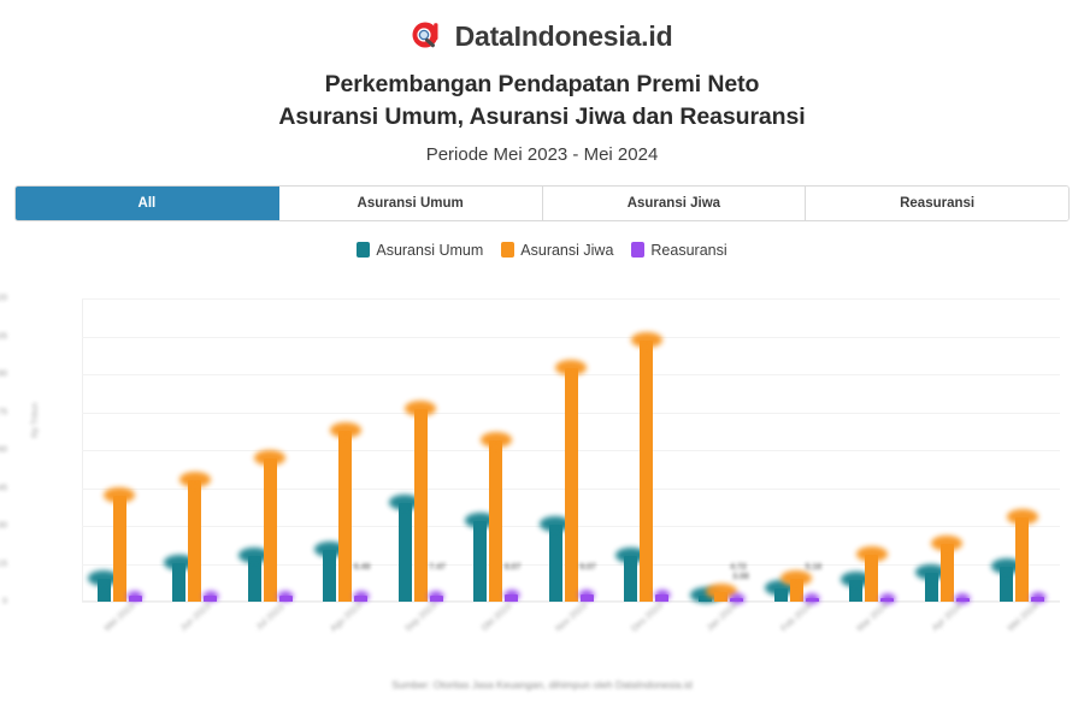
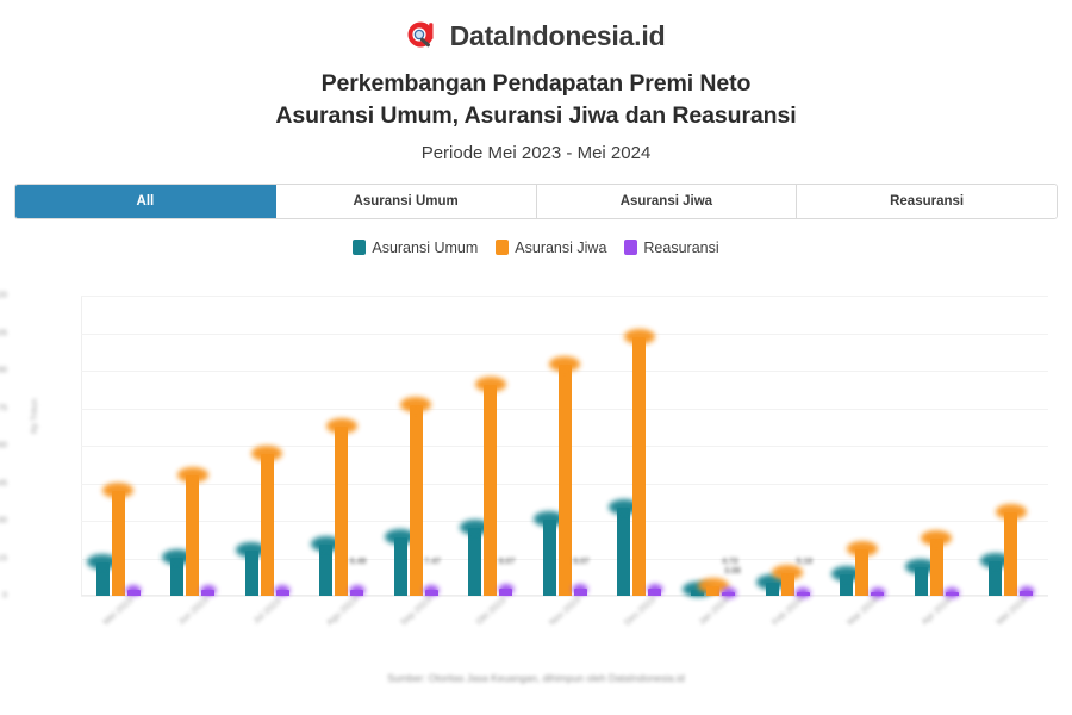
Asuransi Umum/Mei 2023: 9 -> 13
Asuransi Umum/Sep 2023: 39 -> 23
Asuransi Umum/Okt 2023: 32 -> 27
Asuransi Jiwa/Okt 2023: 64 -> 84
Asuransi Umum/Des 2023: 18 -> 35
